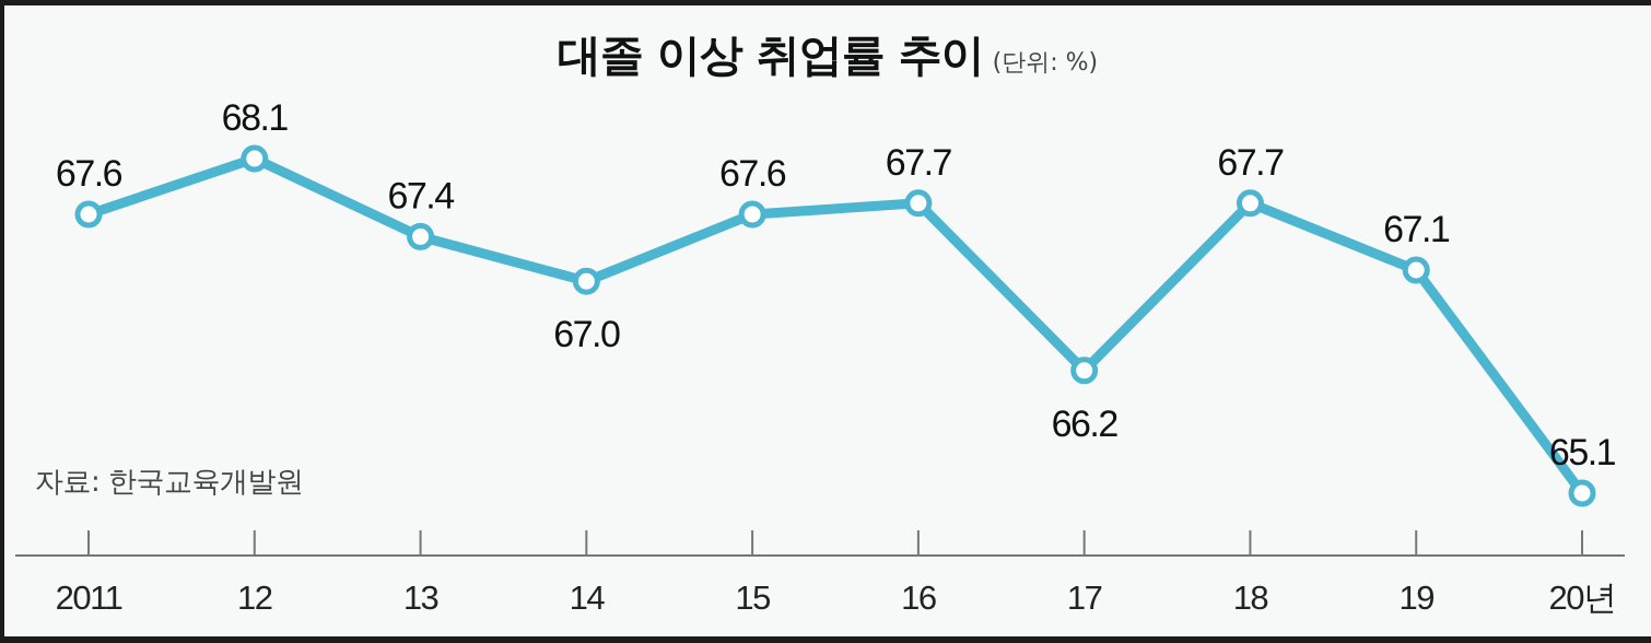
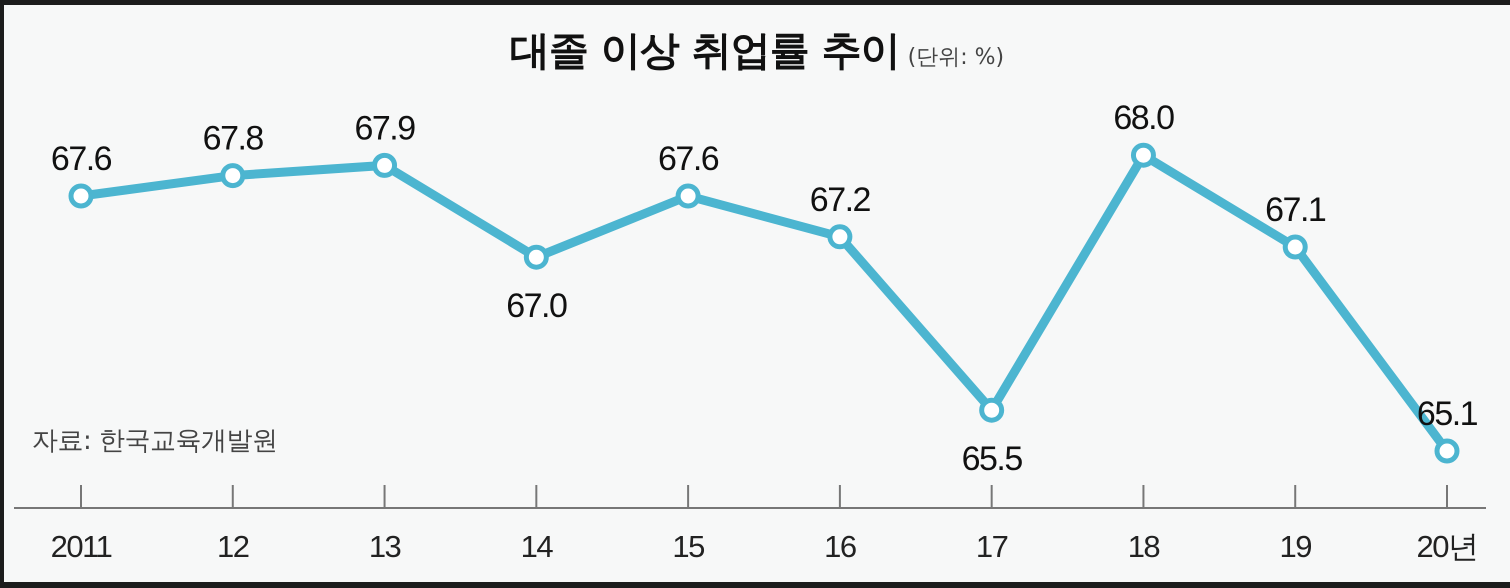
12: 68.1 -> 67.8
13: 67.4 -> 67.9
16: 67.7 -> 67.2
17: 66.2 -> 65.5
18: 67.7 -> 68.0
